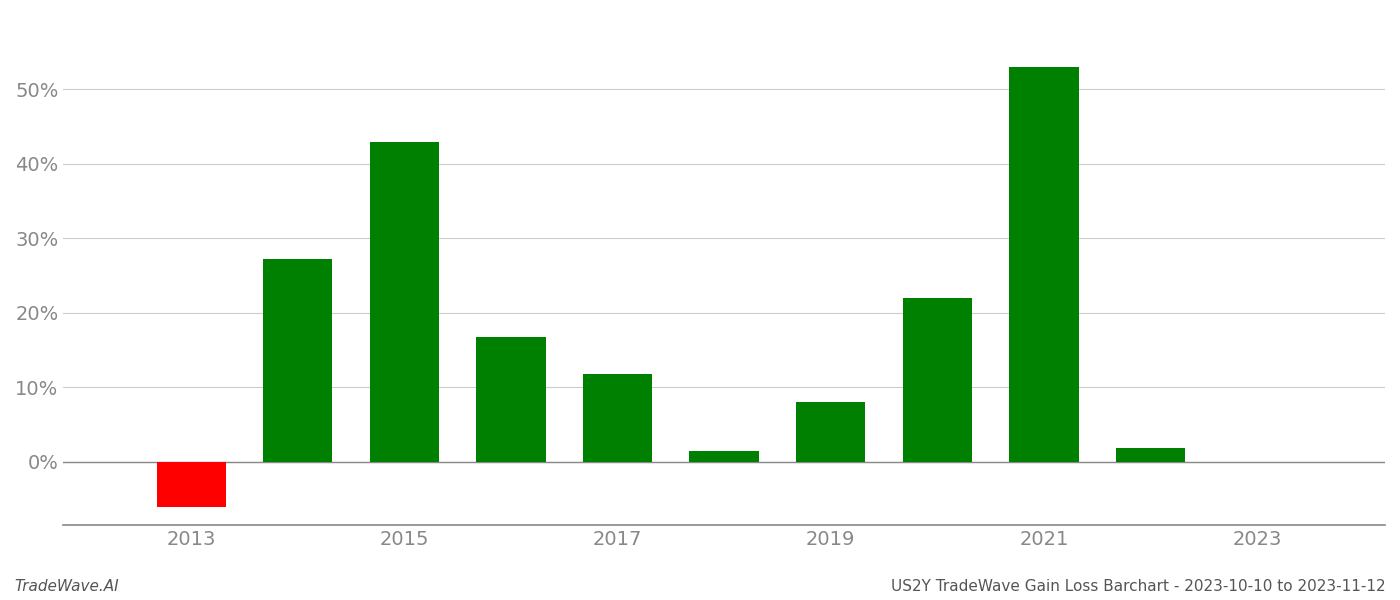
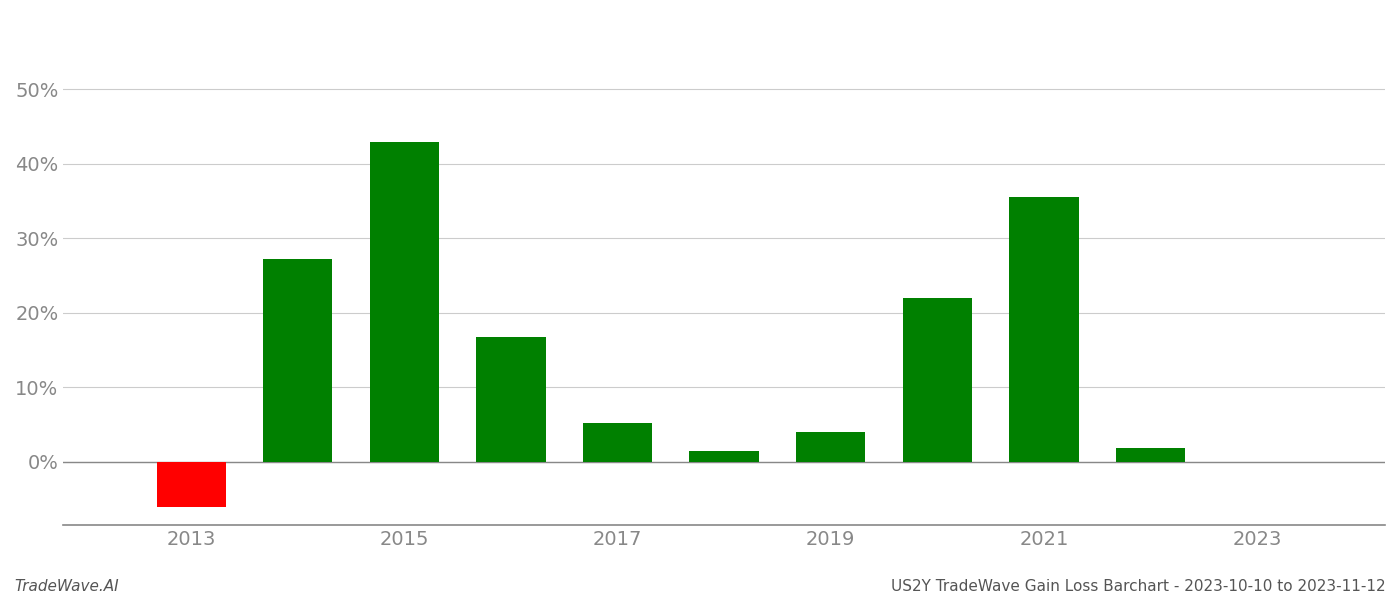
2017: 11.8% -> 5.2%
2019: 8.0% -> 4.0%
2021: 53.0% -> 35.6%
